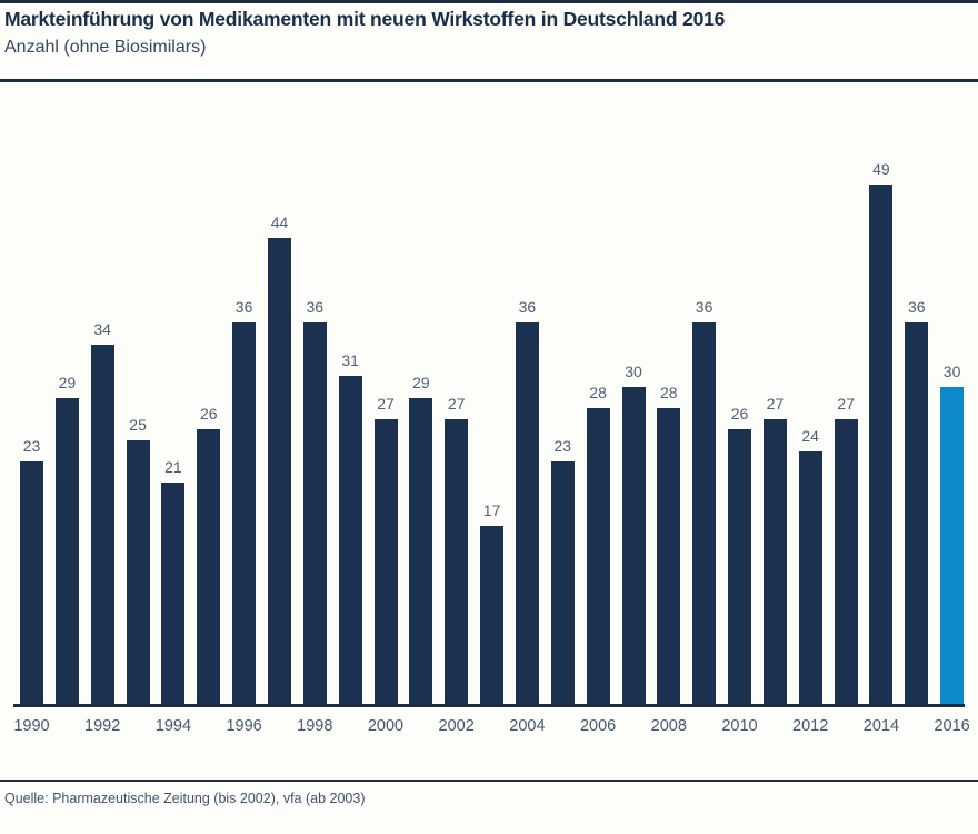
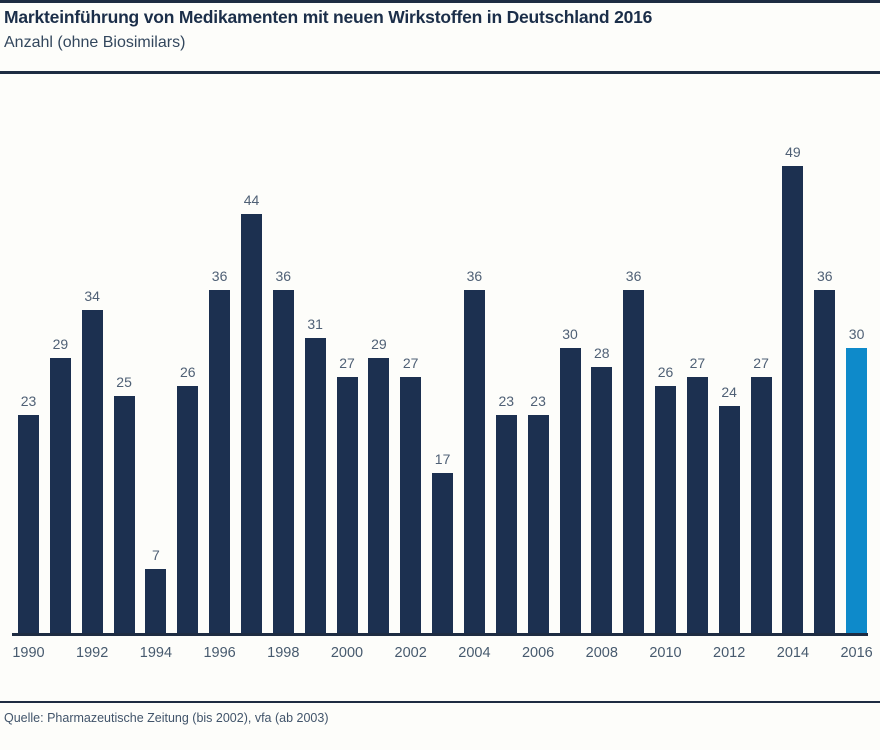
1994: 21 -> 7
2006: 28 -> 23
